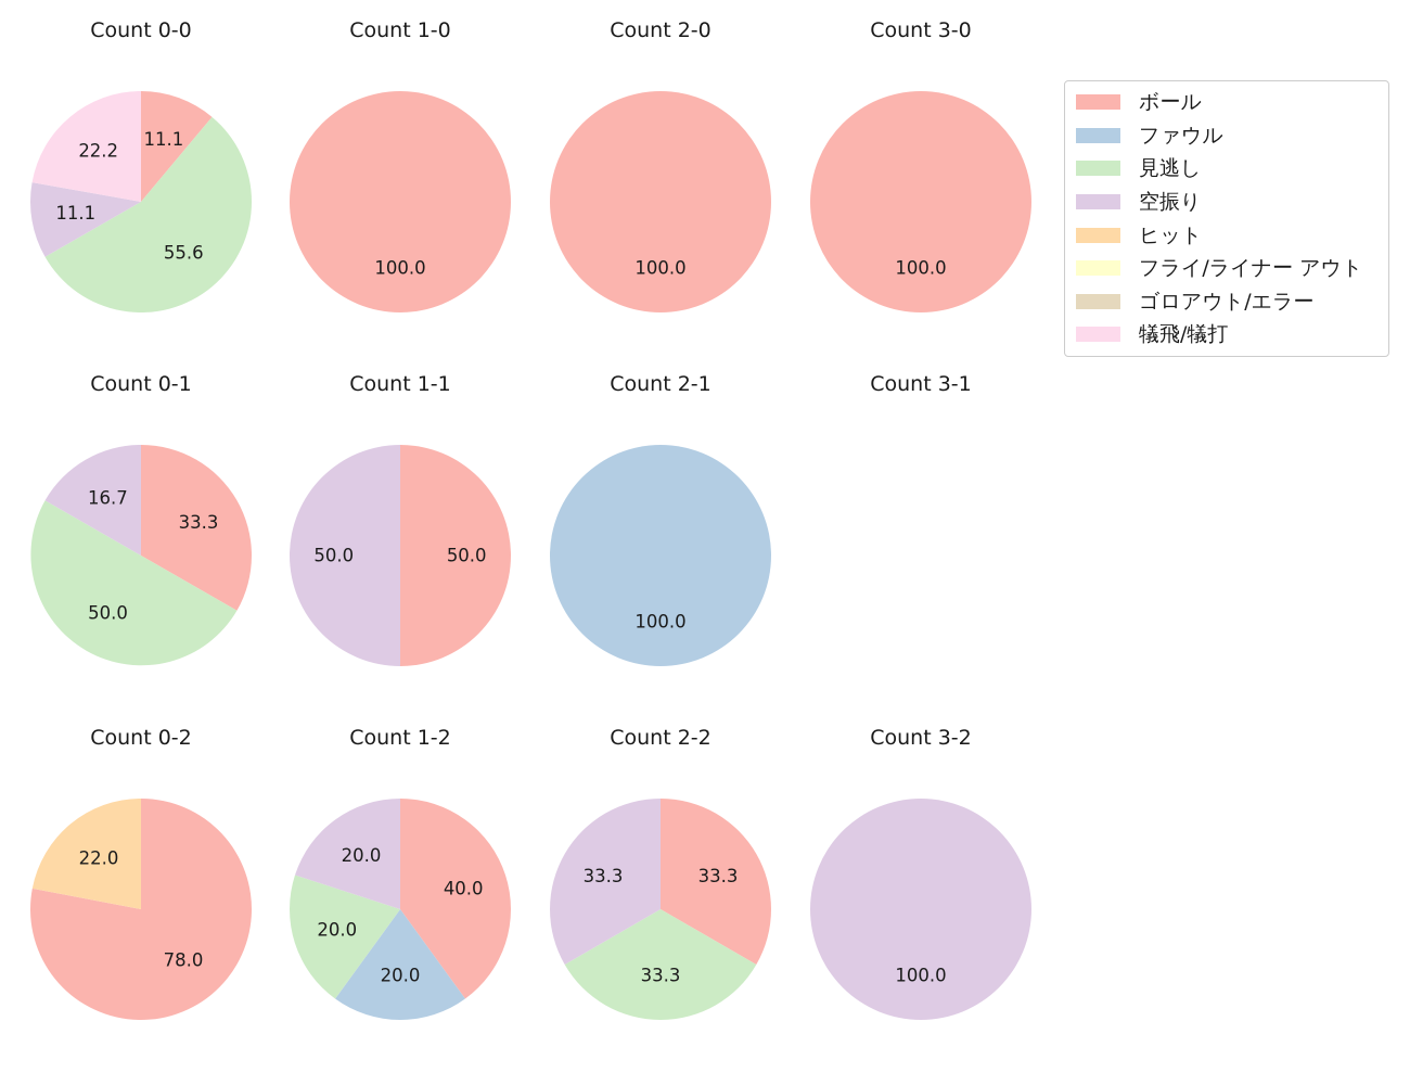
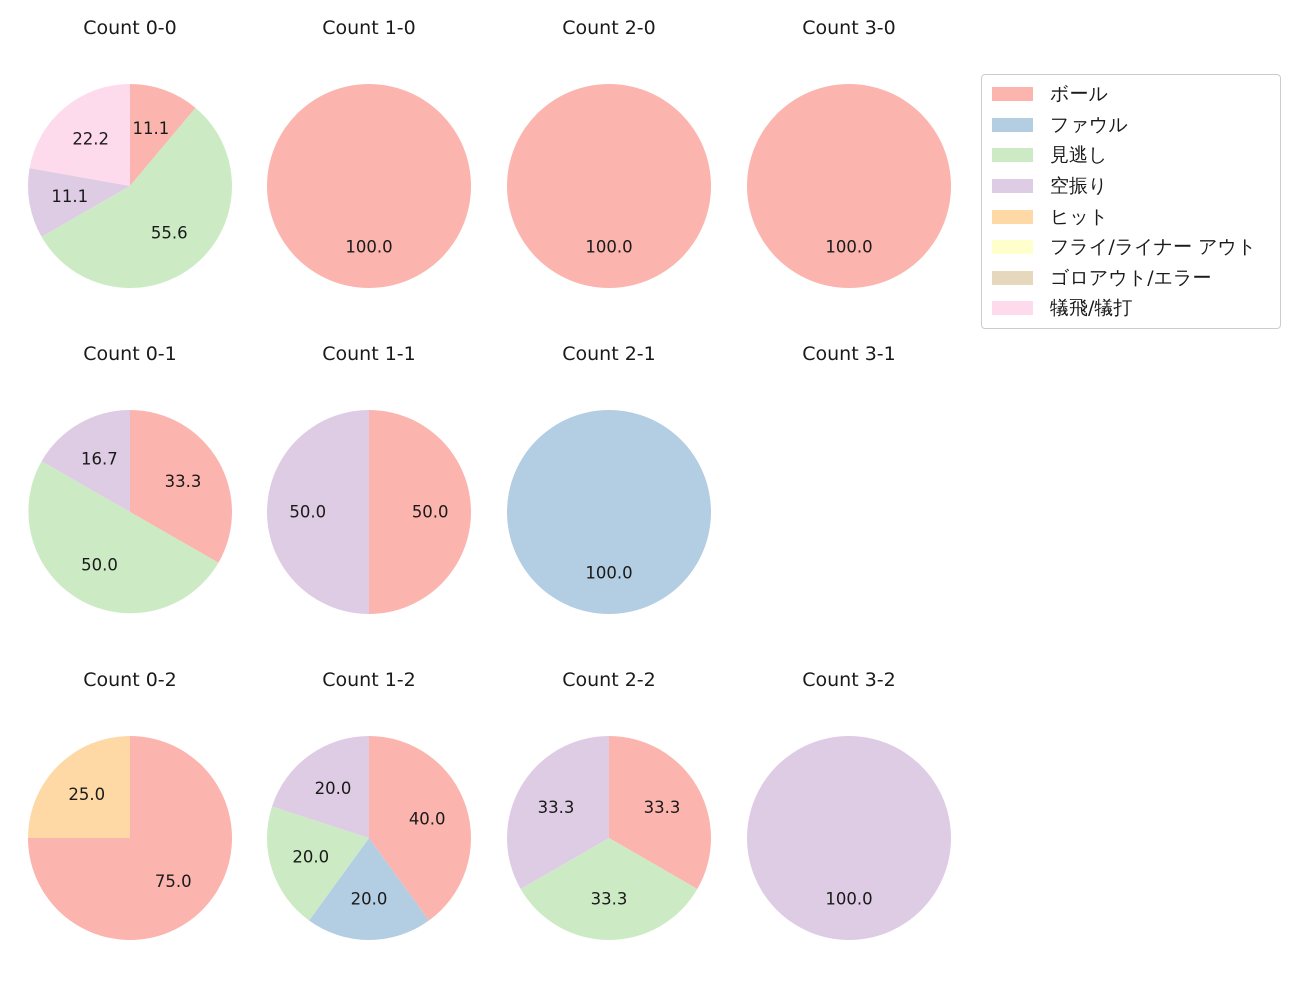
Count 0-2/ボール: 78.0 -> 75.0
Count 0-2/ヒット: 22.0 -> 25.0
